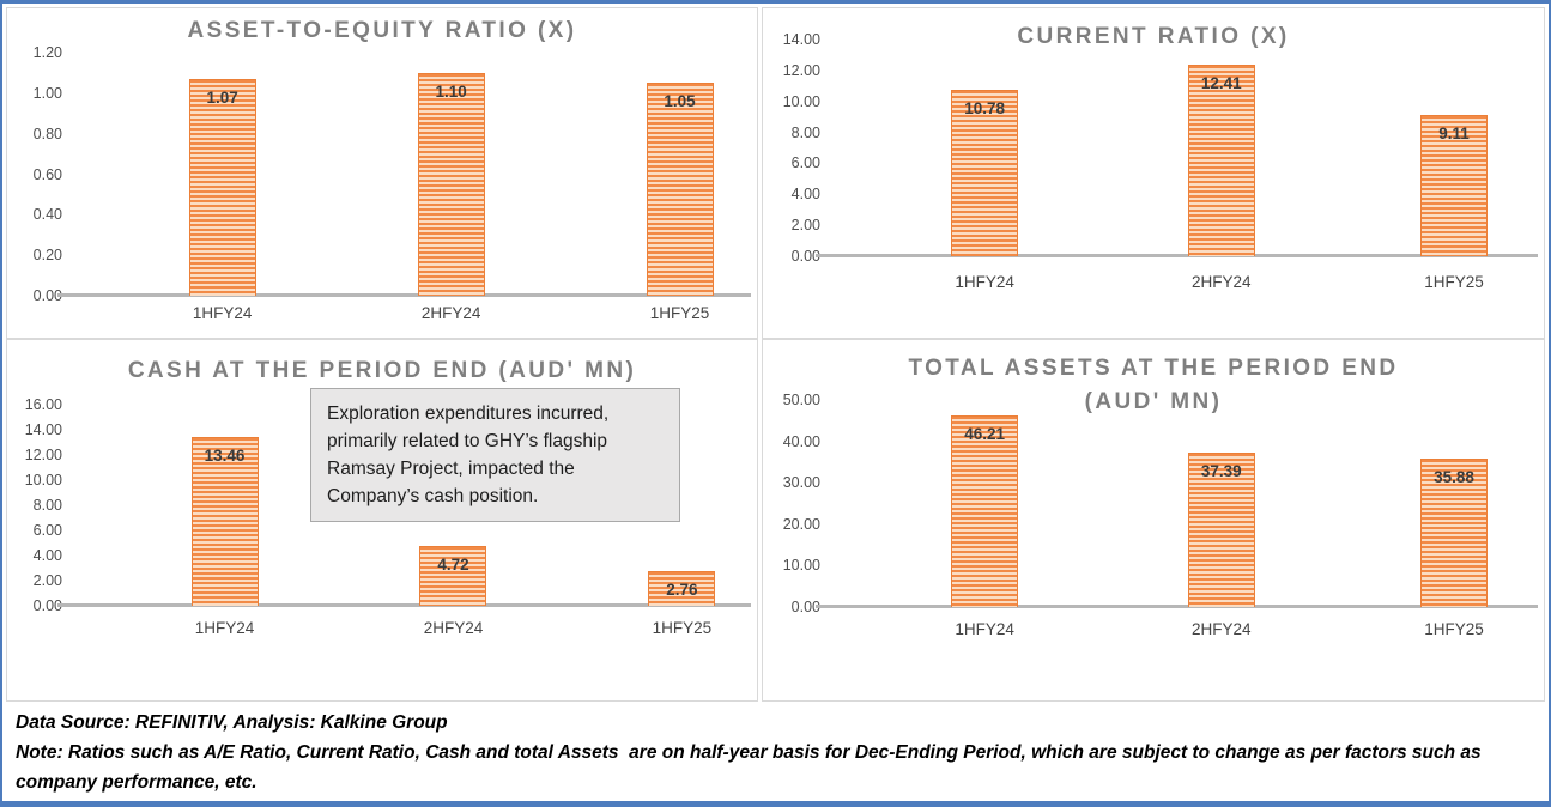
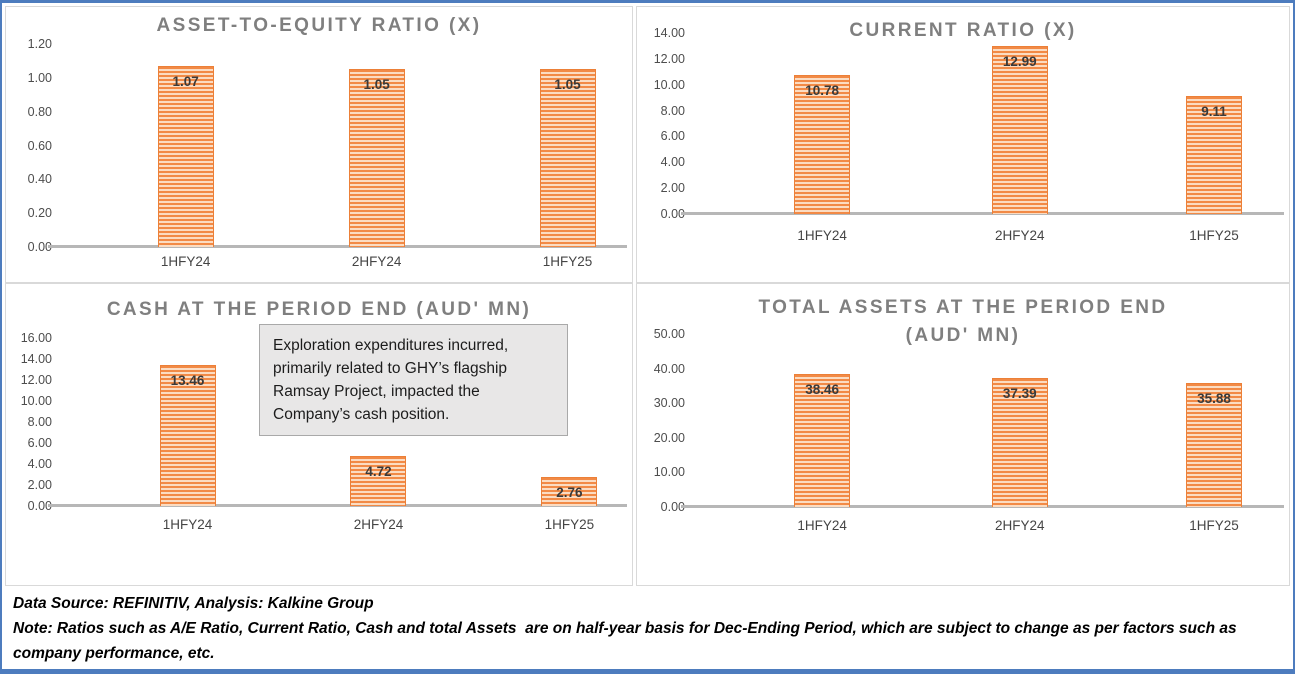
ASSET-TO-EQUITY RATIO (X)/2HFY24: 1.10 -> 1.05
CURRENT RATIO (X)/2HFY24: 12.41 -> 12.99
TOTAL ASSETS AT THE PERIOD END (AUD' MN)/1HFY24: 46.21 -> 38.46
